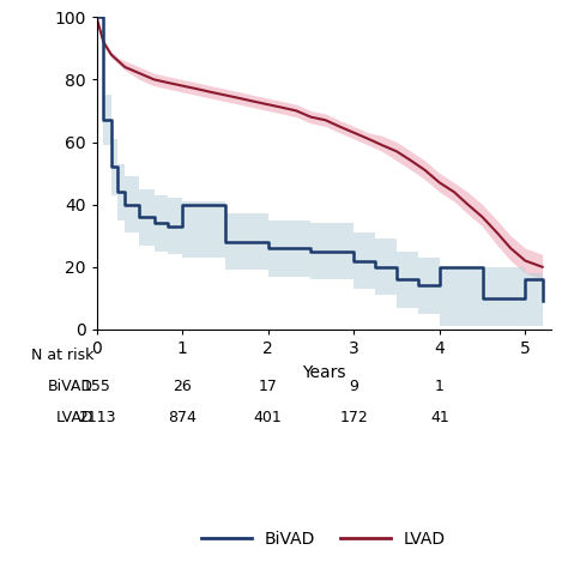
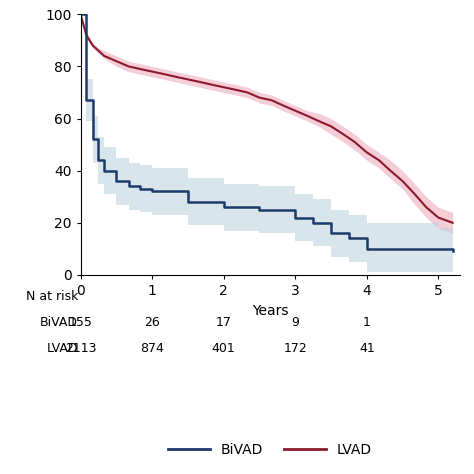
BiVAD/1: 40 -> 32
BiVAD/4: 20 -> 10
BiVAD/5: 16 -> 10
